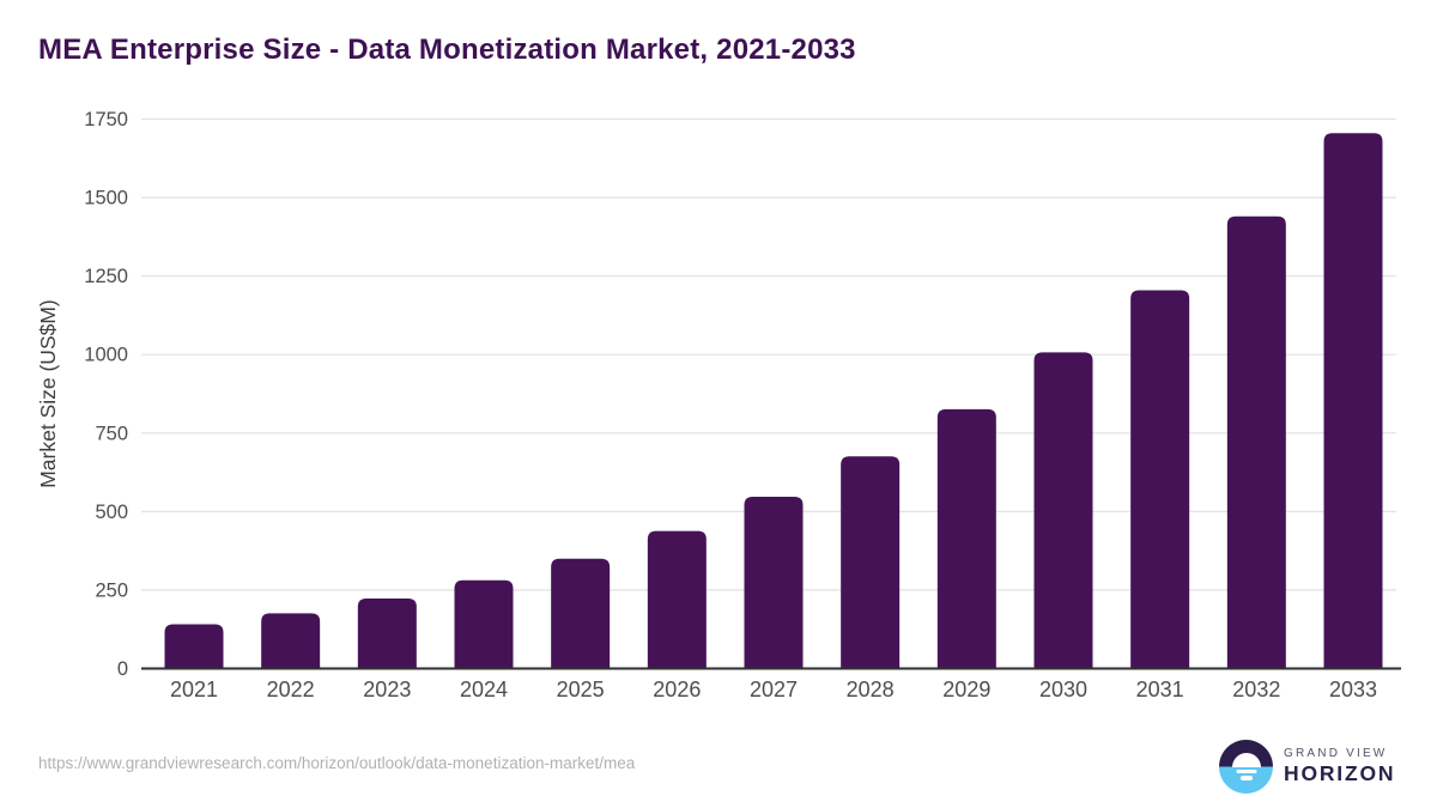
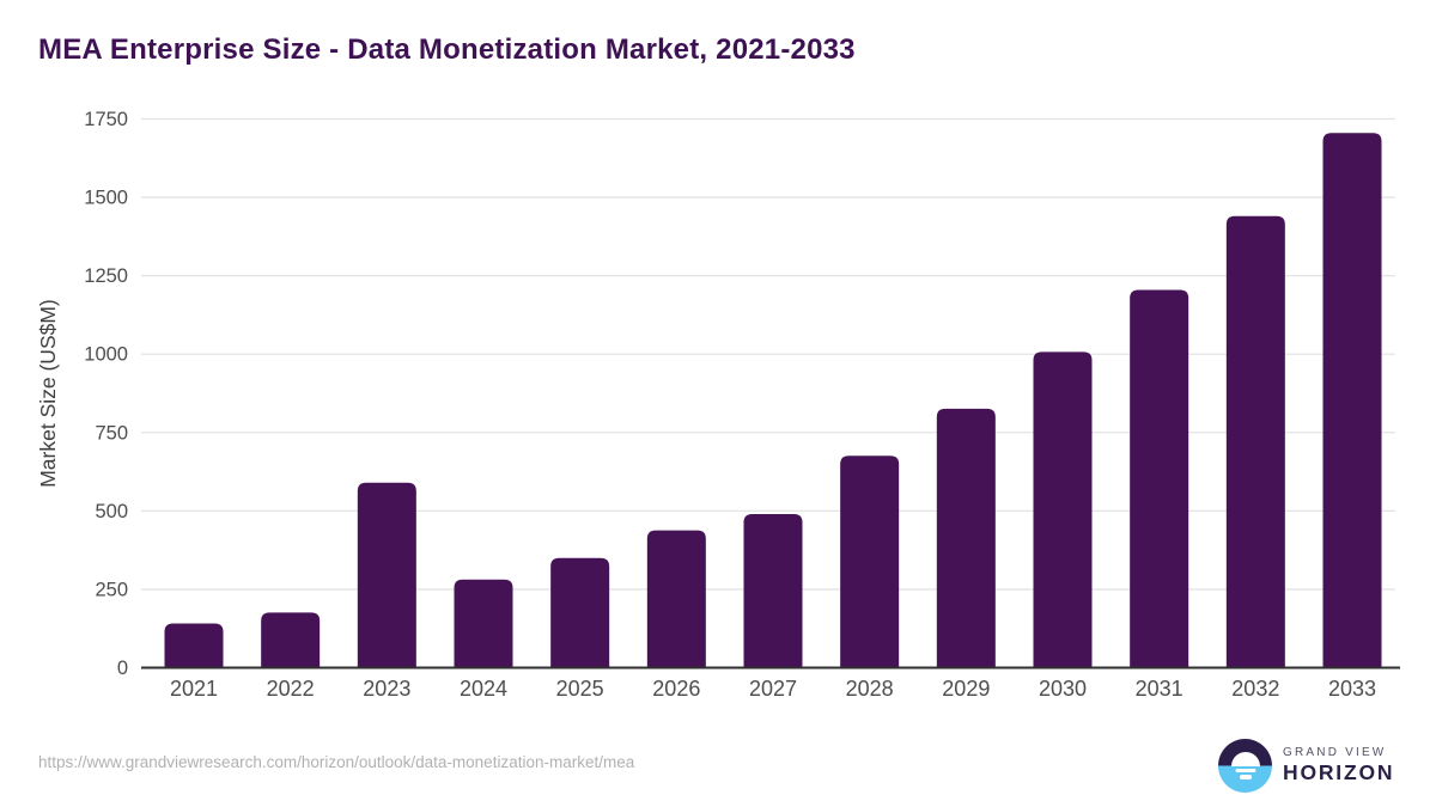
2023: 220 -> 590
2027: 550 -> 490
